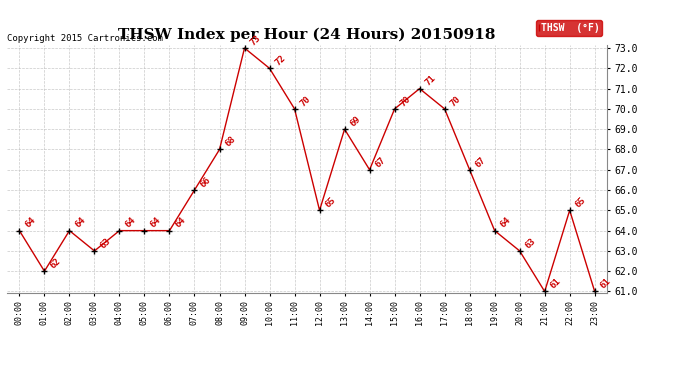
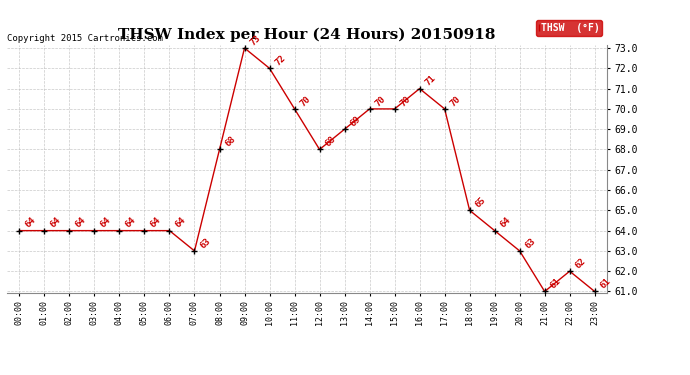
01:00: 62 -> 64
03:00: 63 -> 64
07:00: 66 -> 63
12:00: 65 -> 68
14:00: 67 -> 70
18:00: 67 -> 65
22:00: 65 -> 62
